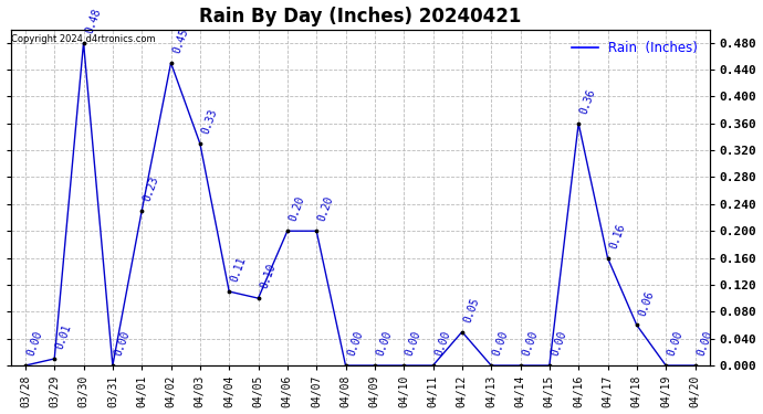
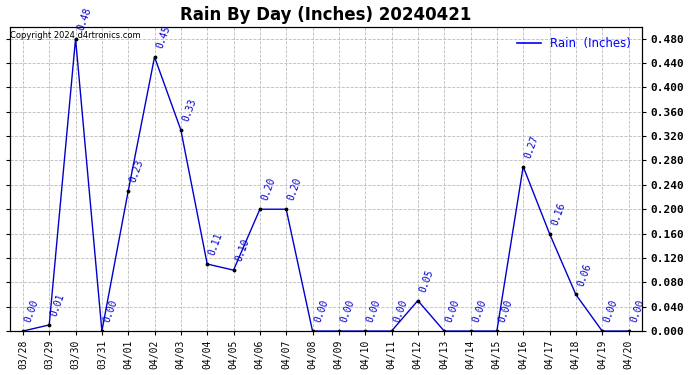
04/16: 0.36 -> 0.27
